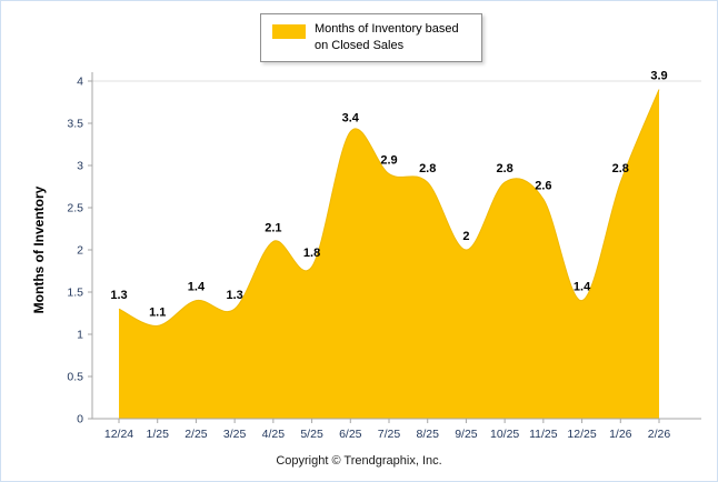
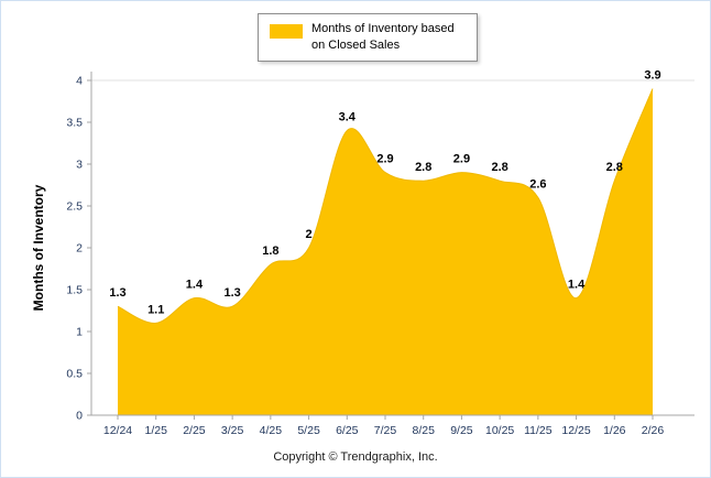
4/25: 2.1 -> 1.8
5/25: 1.8 -> 2
9/25: 2 -> 2.9
